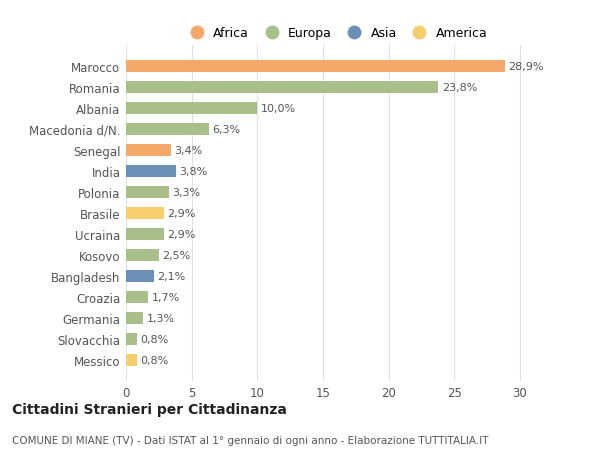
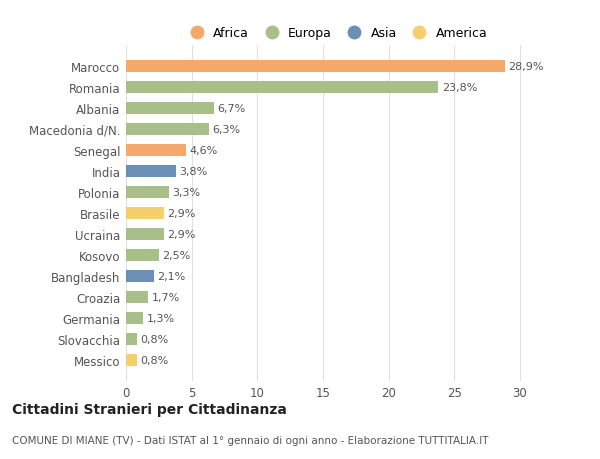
Albania: 10,0% -> 6,7%
Senegal: 3,4% -> 4,6%
